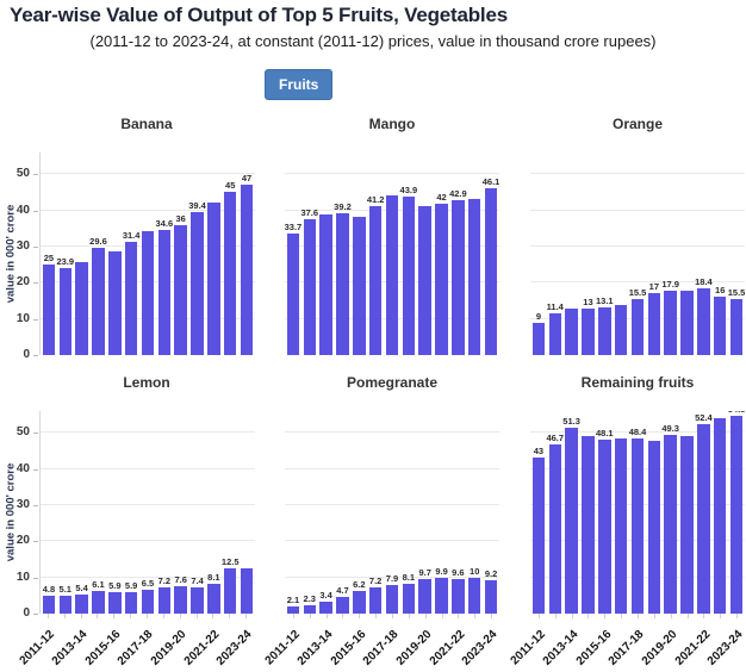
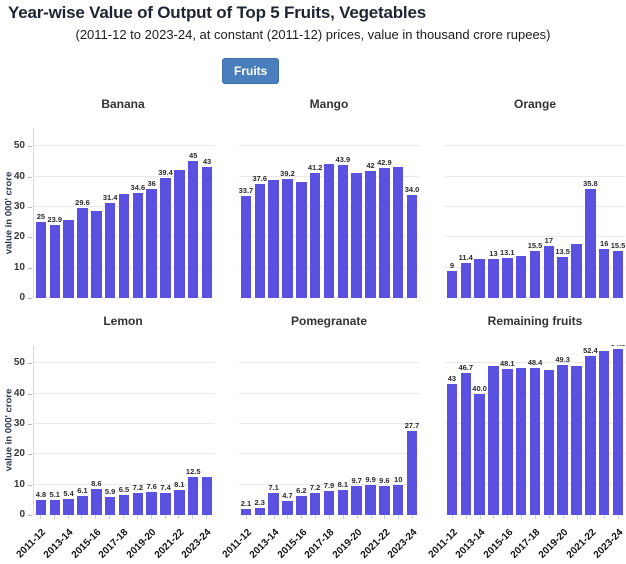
Banana/2023-24: 47 -> 43
Mango/2023-24: 46.1 -> 34.0
Orange/2019-20: 17.9 -> 13.5
Orange/2021-22: 18.4 -> 35.8
Lemon/2015-16: 5.9 -> 8.6
Pomegranate/2013-14: 3.4 -> 7.1
Pomegranate/2023-24: 9.2 -> 27.7
Remaining fruits/2013-14: 51.3 -> 40.0
